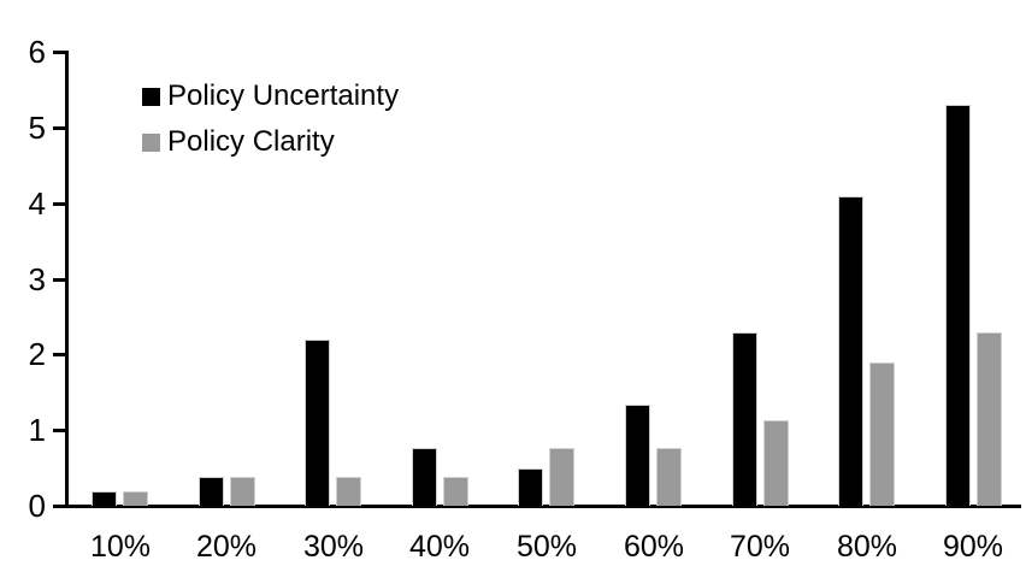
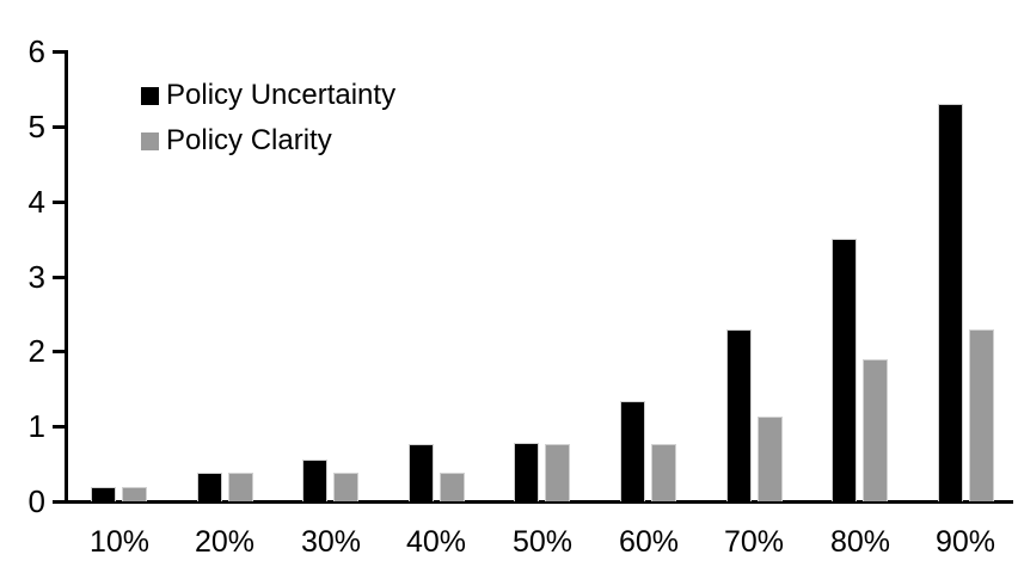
Policy Uncertainty/30%: 2.2 -> 0.6
Policy Uncertainty/50%: 0.5 -> 0.8
Policy Uncertainty/80%: 4.1 -> 3.5
